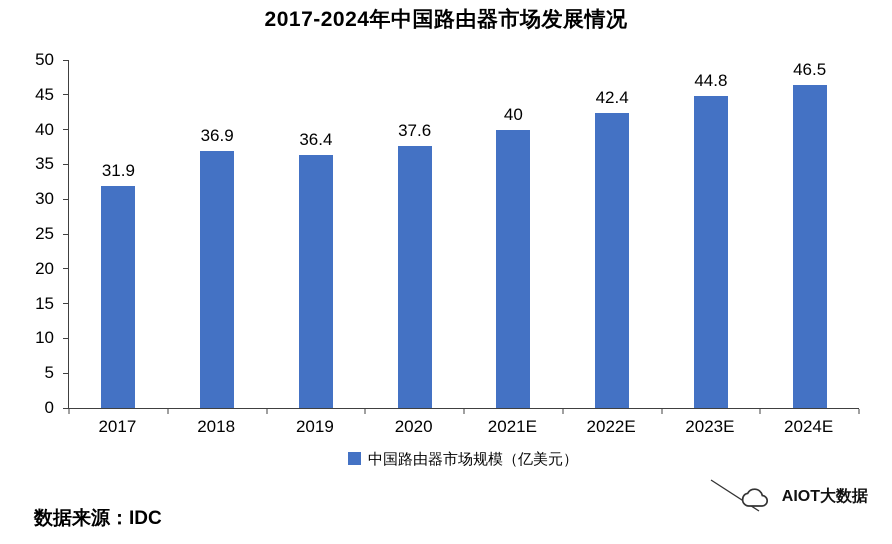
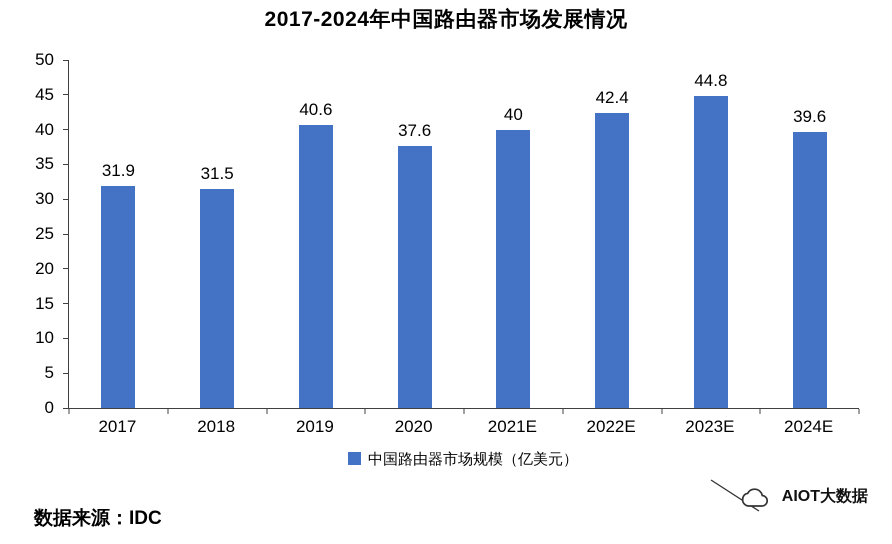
2018: 36.9 -> 31.5
2019: 36.4 -> 40.6
2024E: 46.5 -> 39.6
